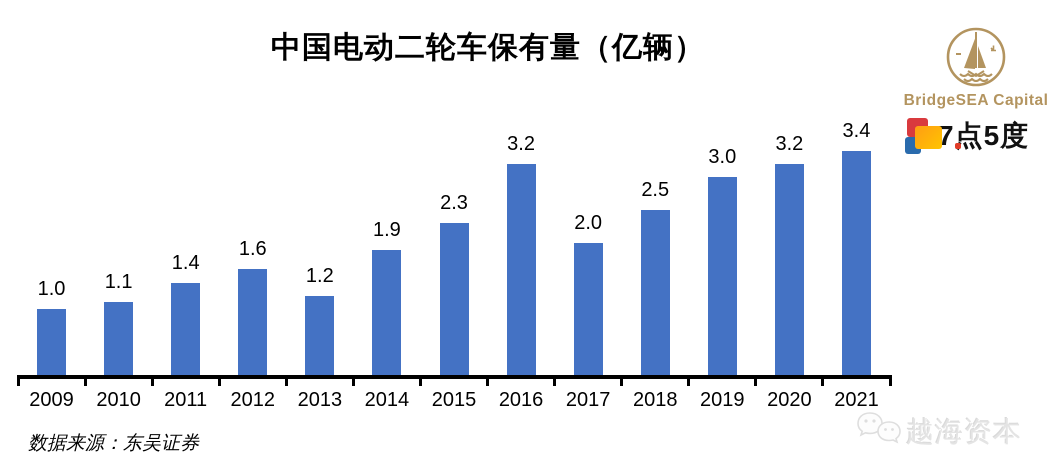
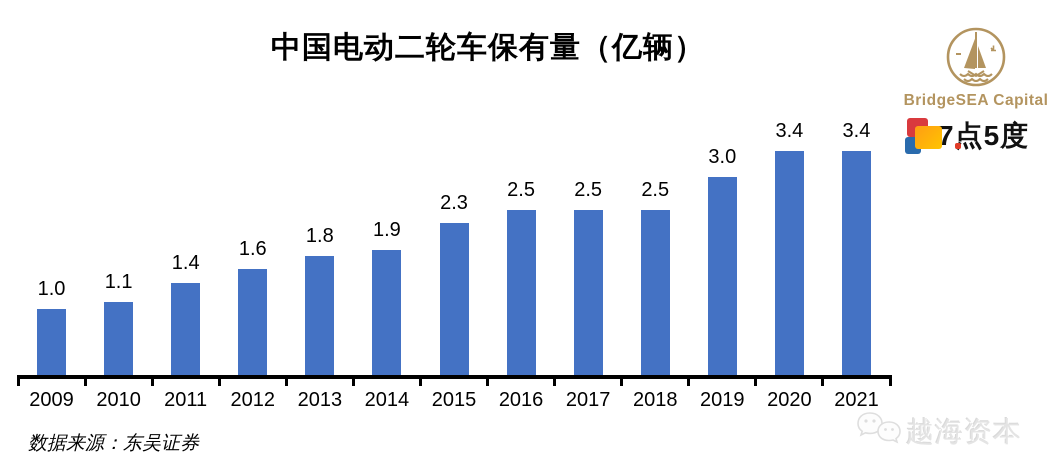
2013: 1.2 -> 1.8
2016: 3.2 -> 2.5
2017: 2.0 -> 2.5
2020: 3.2 -> 3.4
